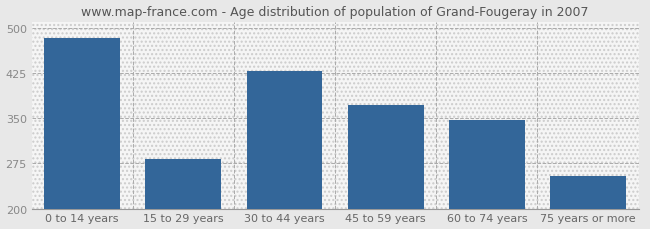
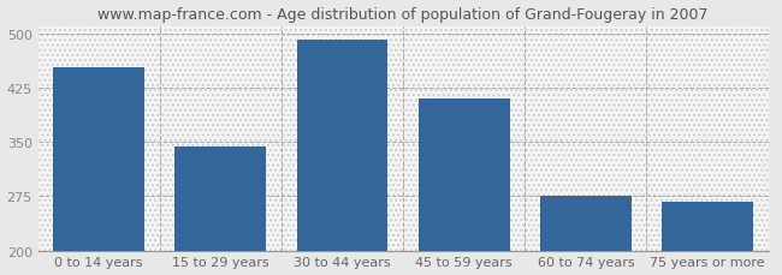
0 to 14 years: 482 -> 453
15 to 29 years: 282 -> 344
30 to 44 years: 428 -> 491
45 to 59 years: 372 -> 410
60 to 74 years: 346 -> 275
75 years or more: 254 -> 268
